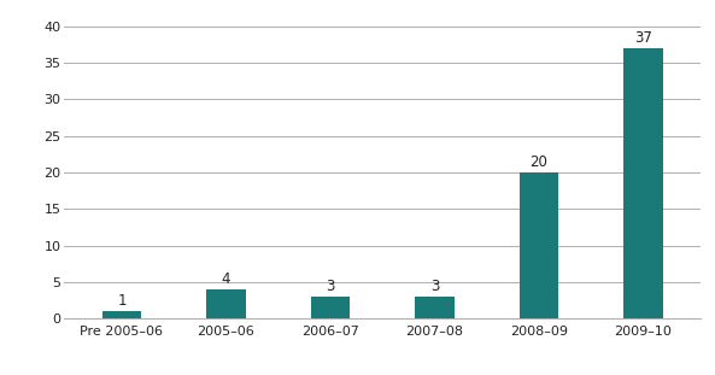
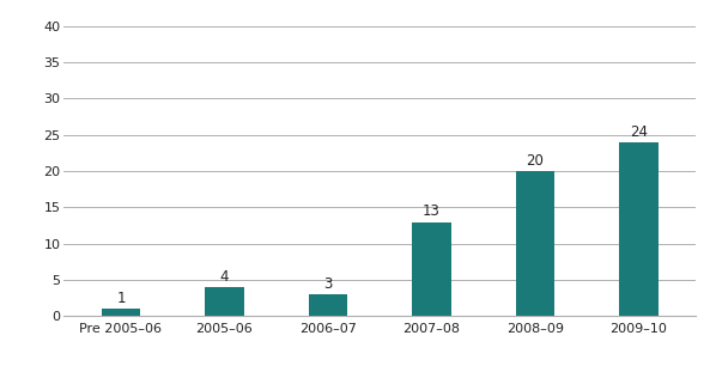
2007–08: 3 -> 13
2009–10: 37 -> 24
